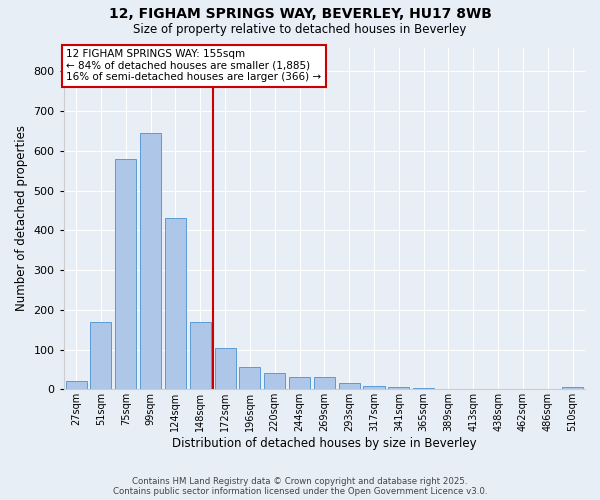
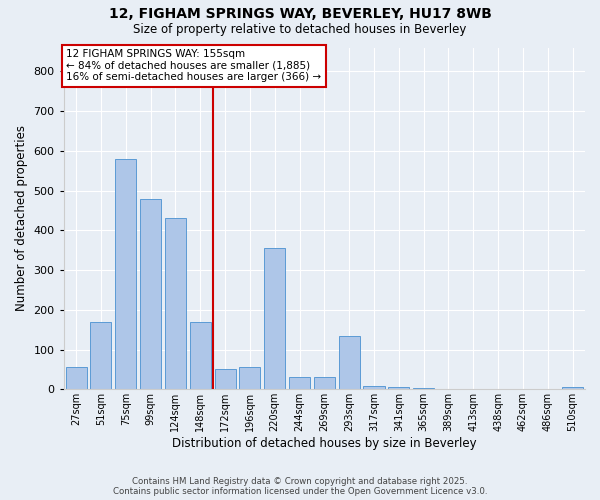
27sqm: 20 -> 55
99sqm: 645 -> 480
172sqm: 103 -> 50
220sqm: 40 -> 355
293sqm: 15 -> 135
